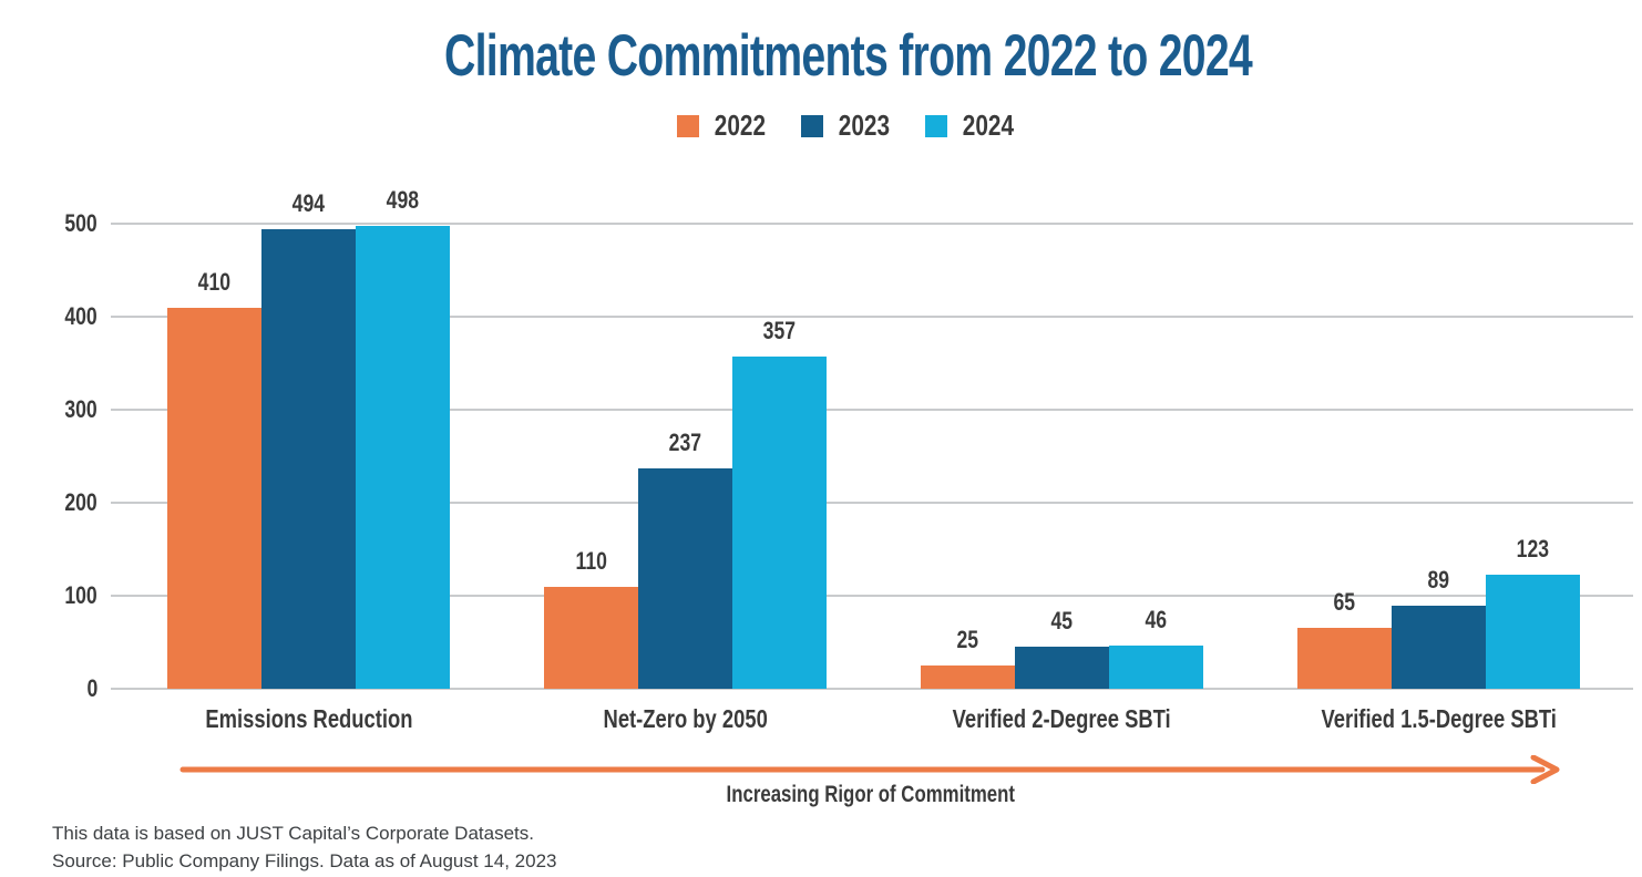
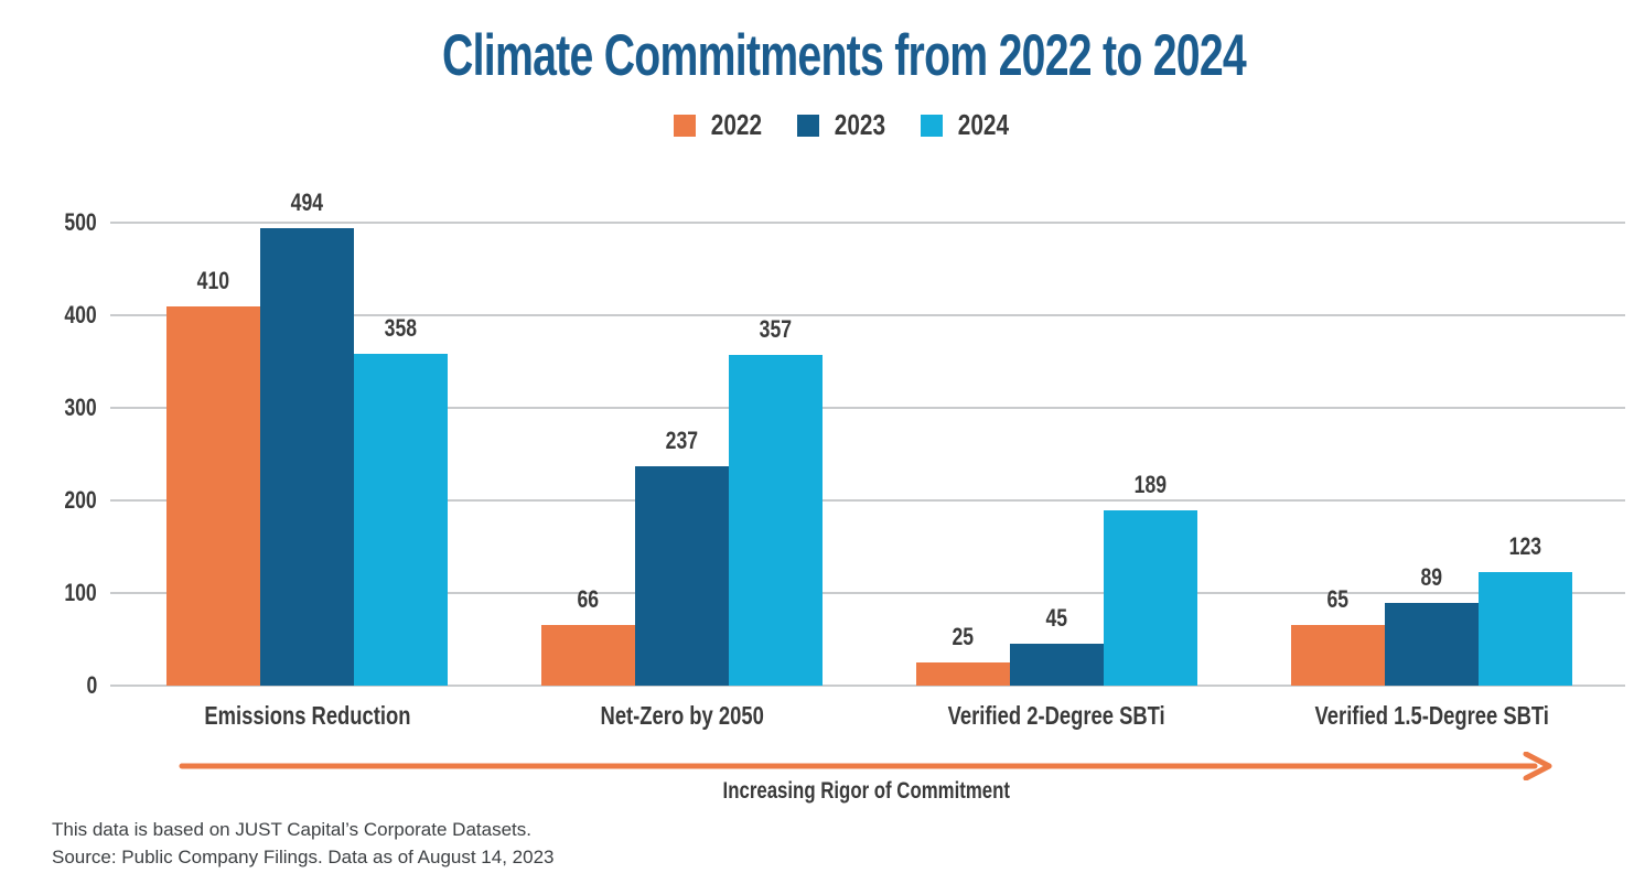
2024/Emissions Reduction: 498 -> 358
2022/Net-Zero by 2050: 110 -> 66
2024/Verified 2-Degree SBTi: 46 -> 189
